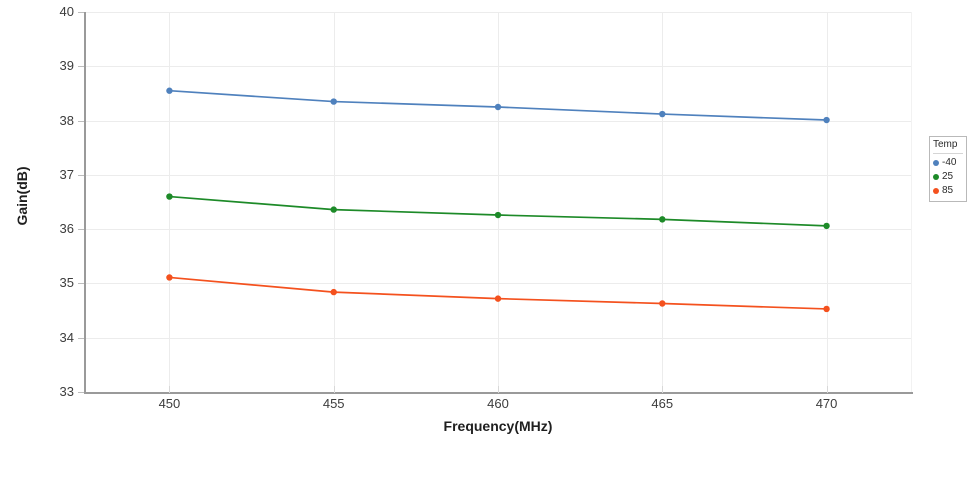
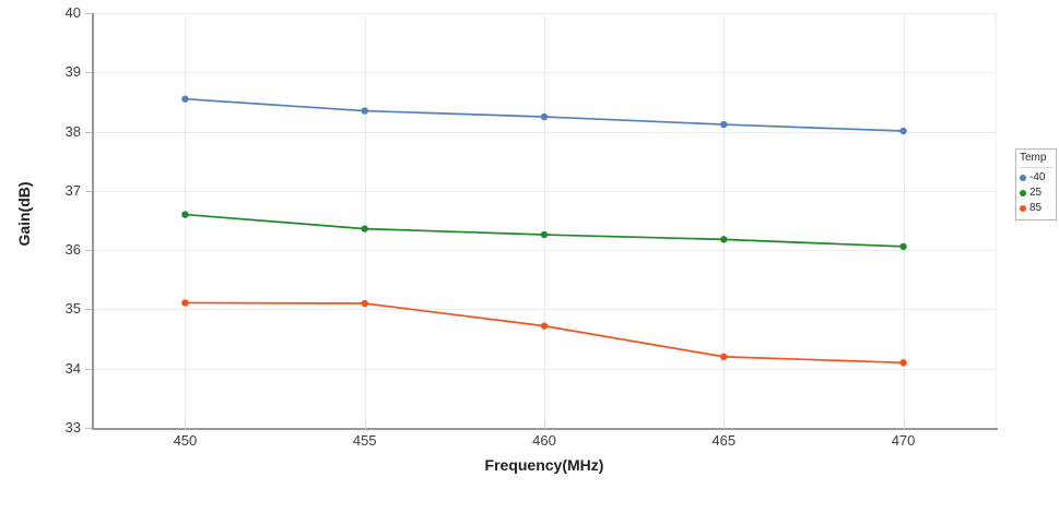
85/455: 34.8 -> 35.1
85/465: 34.6 -> 34.2
85/470: 34.5 -> 34.1
